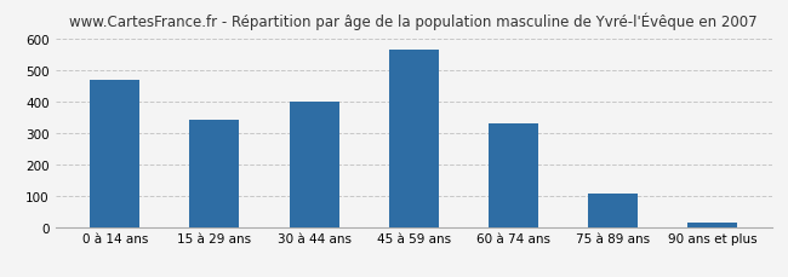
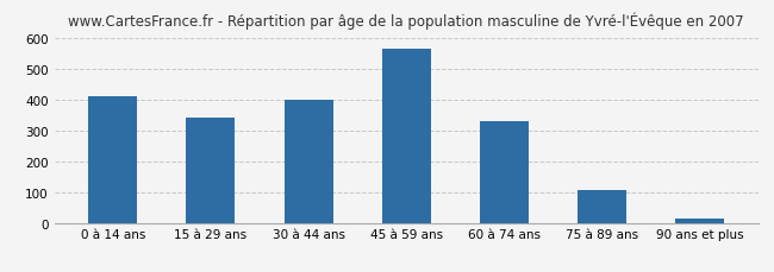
0 à 14 ans: 470 -> 410
